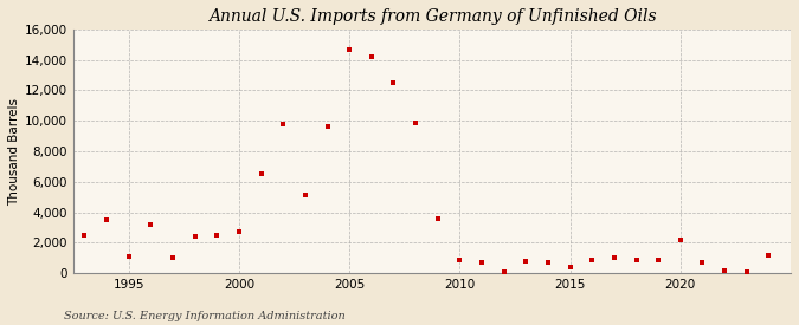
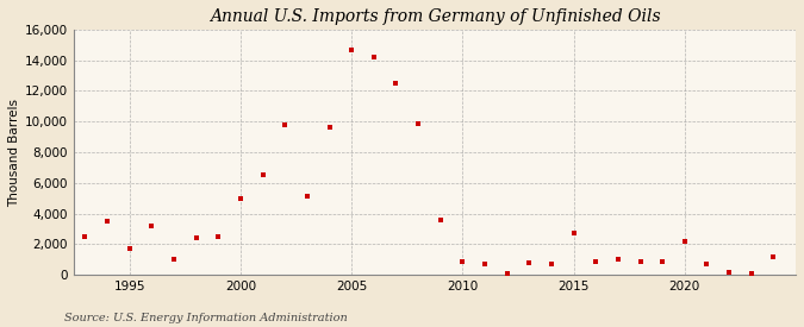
1995: 1,100 -> 1,700
2000: 2,700 -> 5,000
2015: 400 -> 2,700
